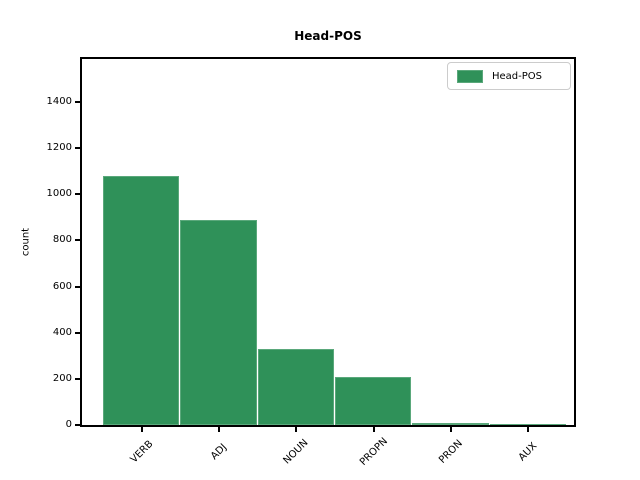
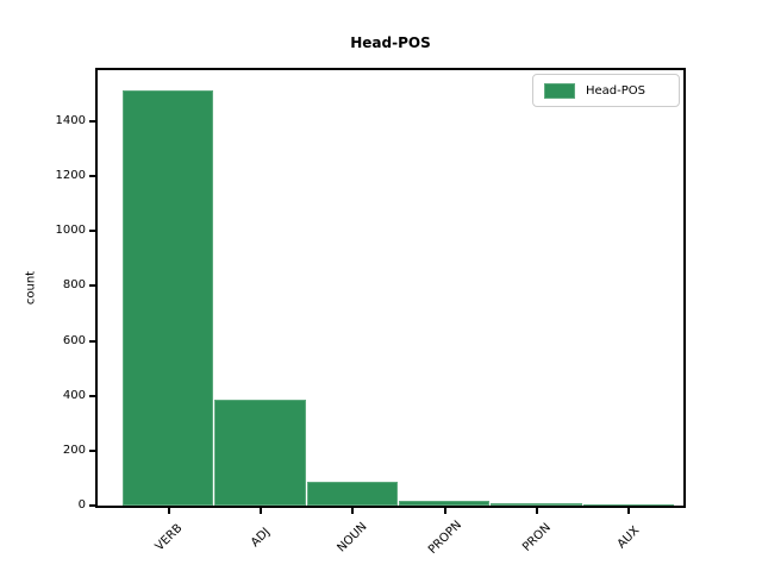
VERB: 1080 -> 1510
ADJ: 890 -> 380
NOUN: 330 -> 80
PROPN: 210 -> 20
